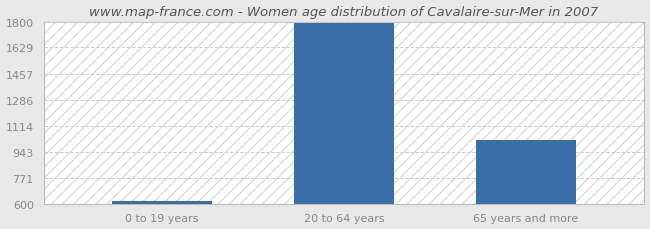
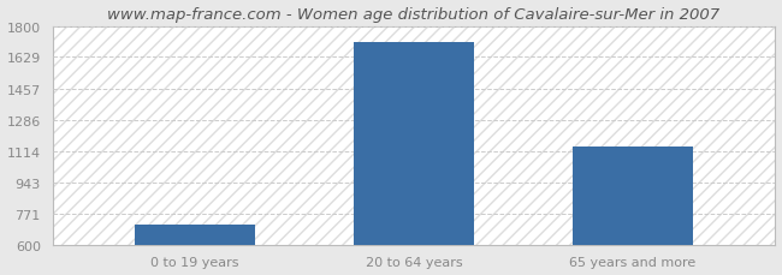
0 to 19 years: 620 -> 710
20 to 64 years: 1790 -> 1710
65 years and more: 1020 -> 1140
